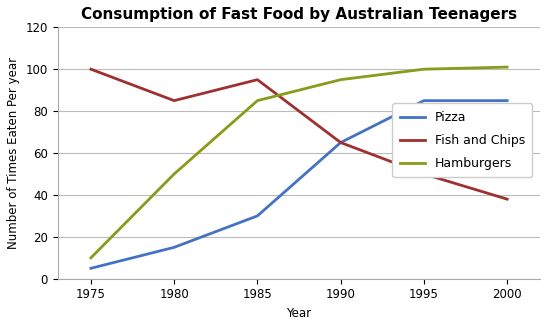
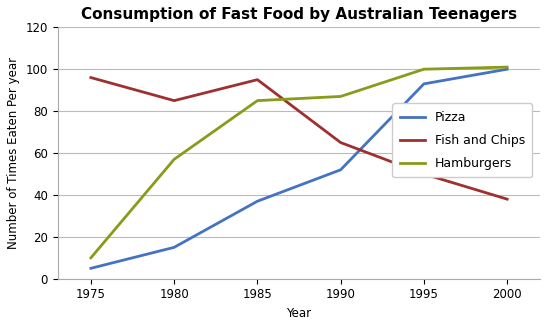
Fish and Chips/1975: 100 -> 96
Hamburgers/1980: 50 -> 57
Pizza/1985: 30 -> 37
Pizza/1990: 65 -> 52
Hamburgers/1990: 95 -> 87
Pizza/1995: 85 -> 93
Pizza/2000: 85 -> 100
